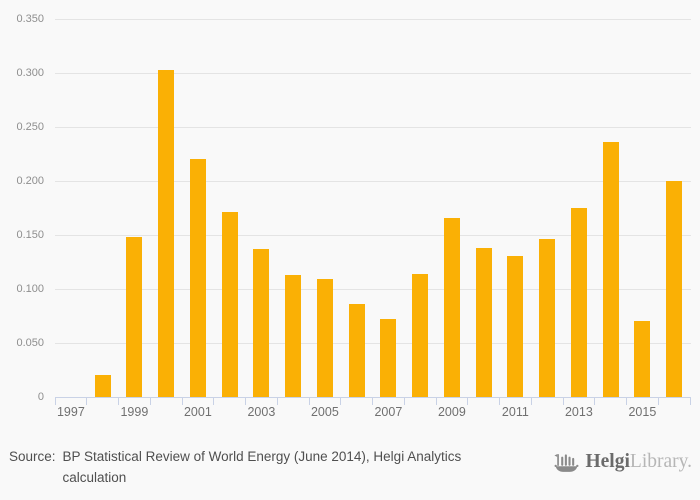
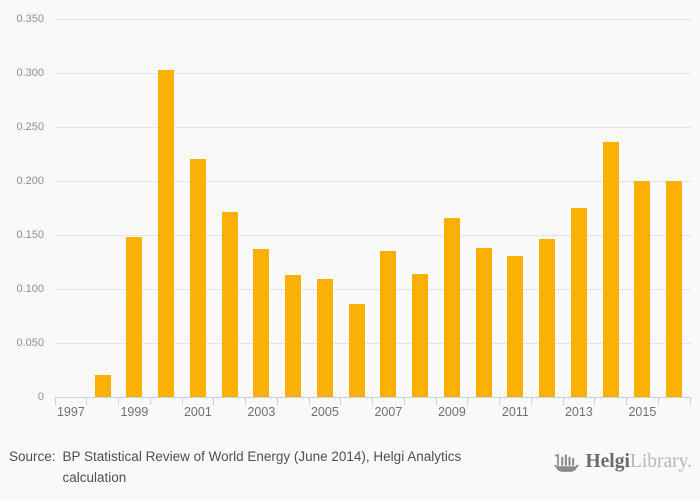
2007: 0.072 -> 0.135
2015: 0.070 -> 0.200
